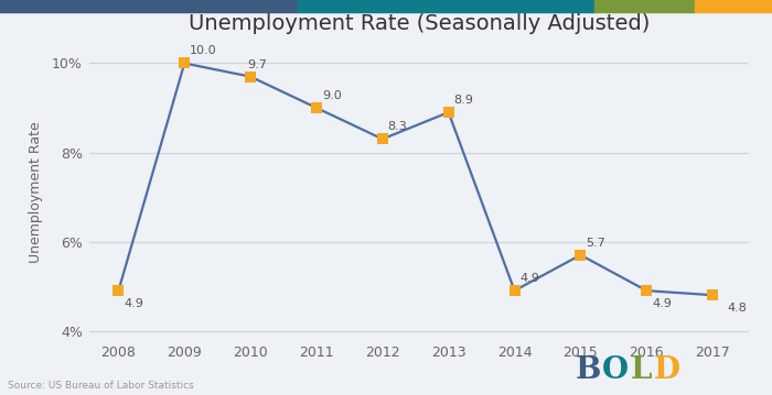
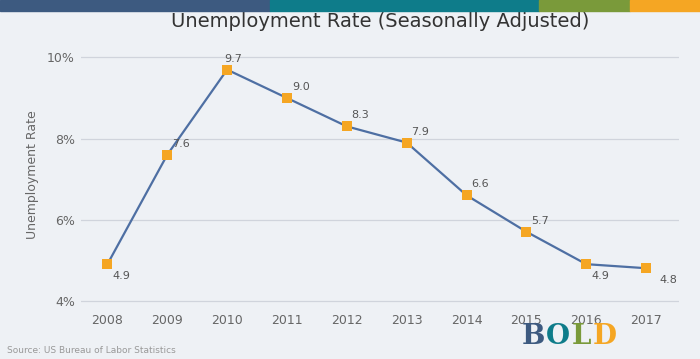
2009: 10.0 -> 7.6
2013: 8.9 -> 7.9
2014: 4.9 -> 6.6
